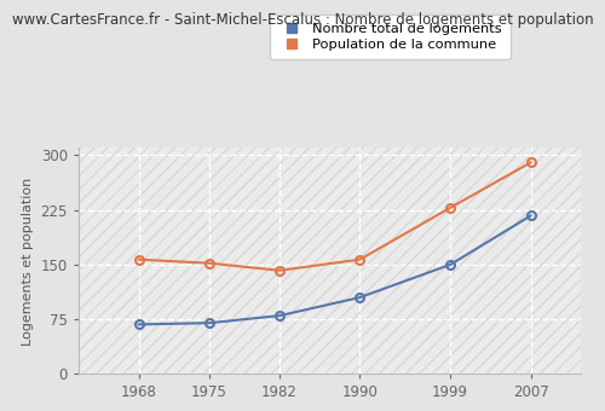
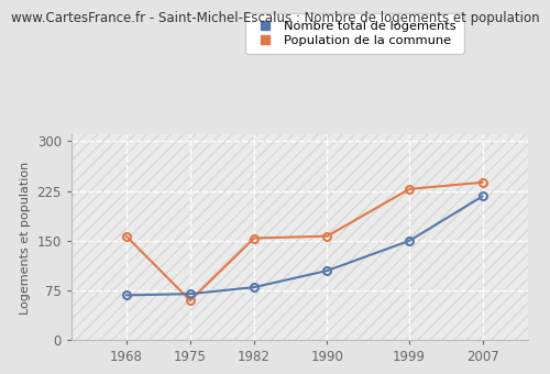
Population de la commune/1975: 152 -> 60
Population de la commune/1982: 142 -> 154
Population de la commune/2007: 290 -> 238
